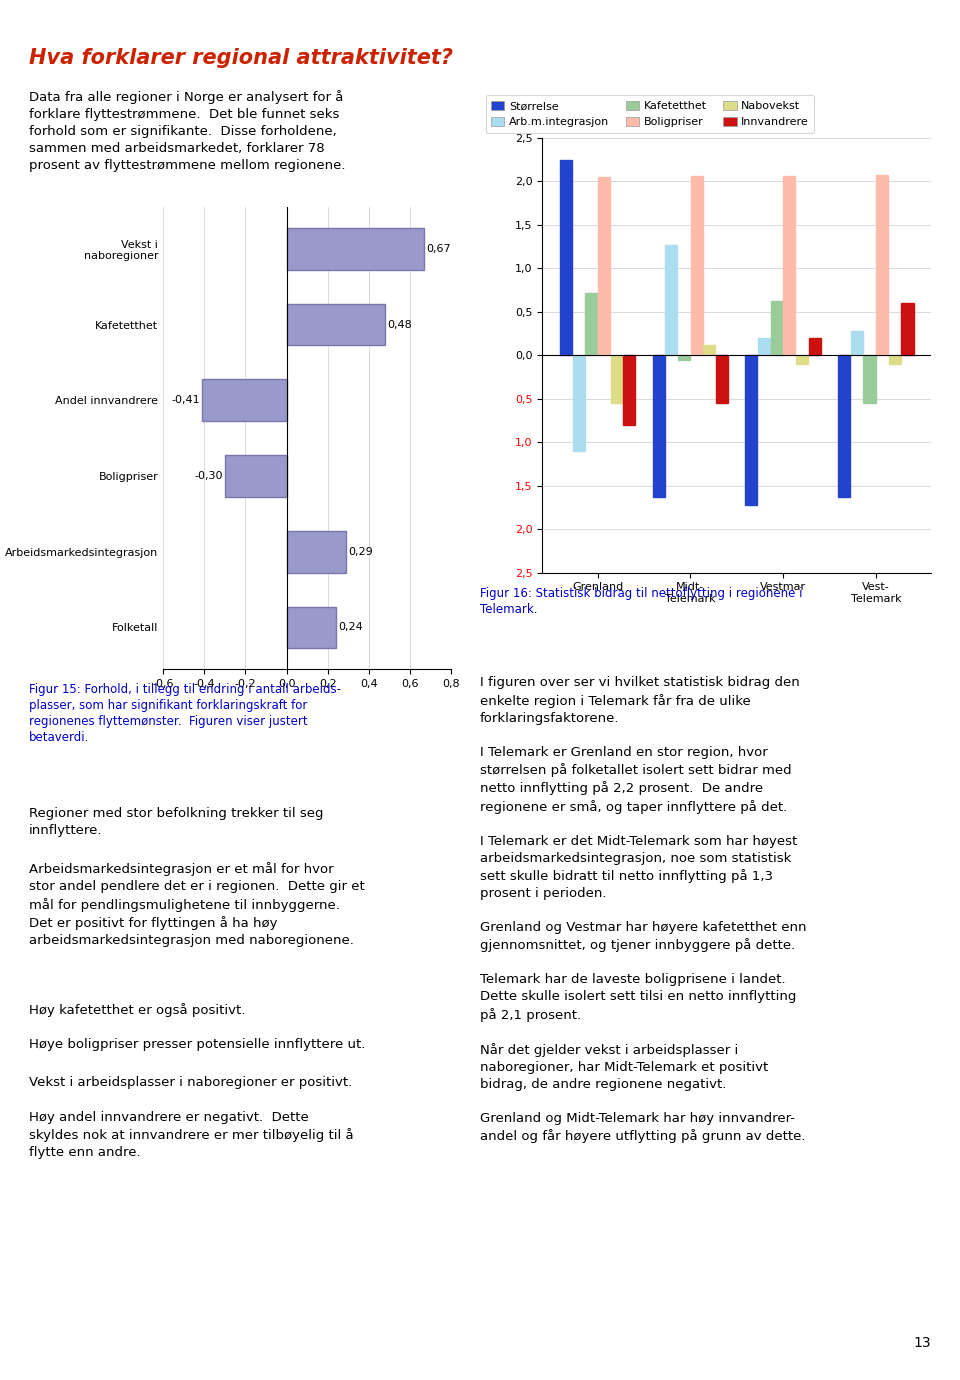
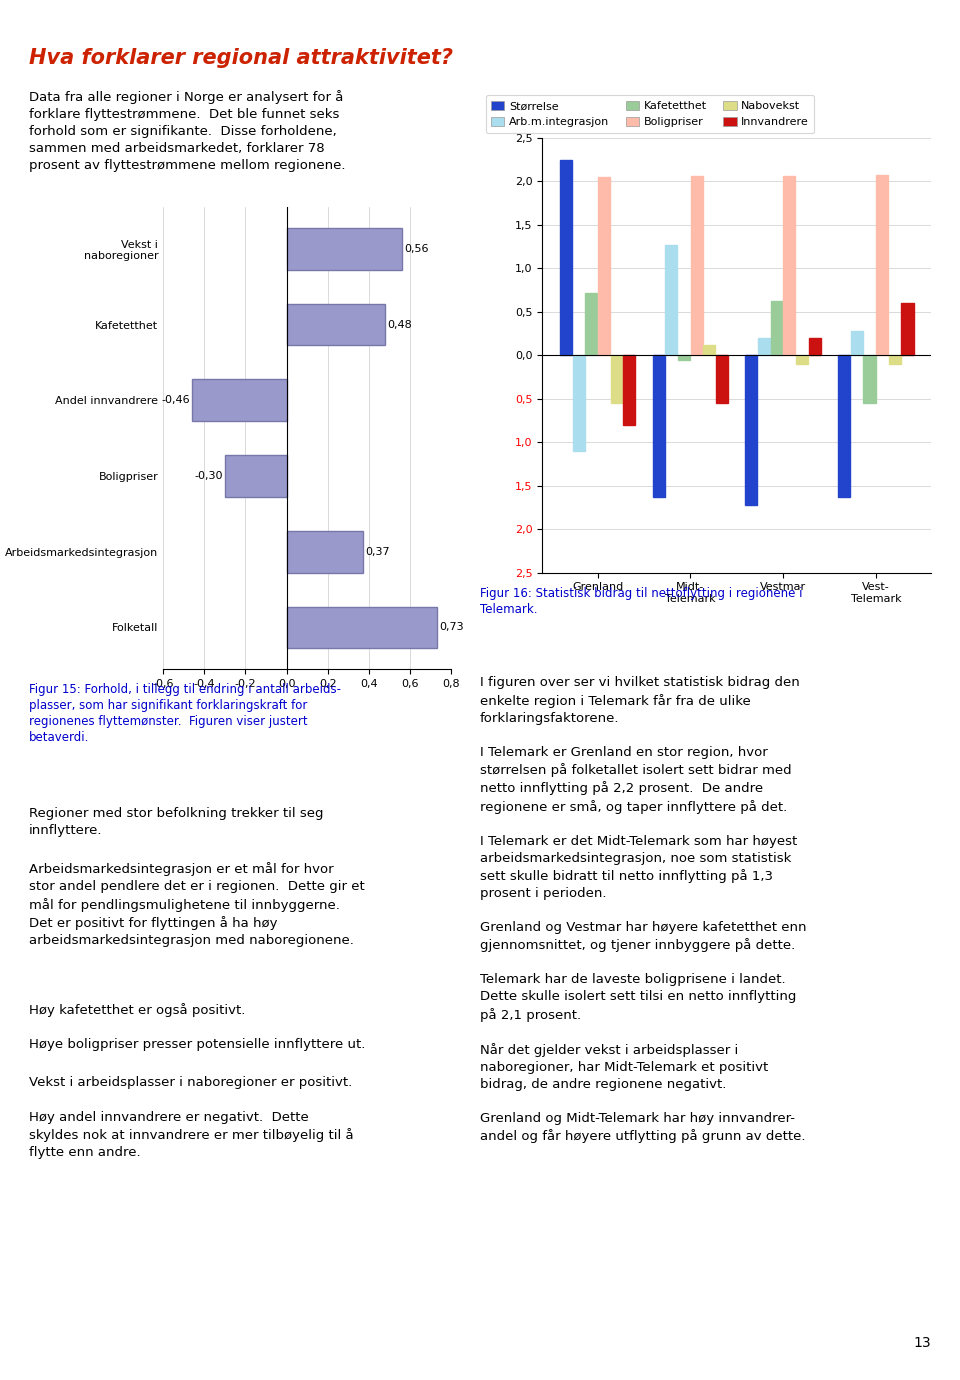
Vekst i naboregioner: 0,67 -> 0,56
Andel innvandrere: -0,41 -> -0,46
Arbeidsmarkedsintegrasjon: 0,29 -> 0,37
Folketall: 0,24 -> 0,73
